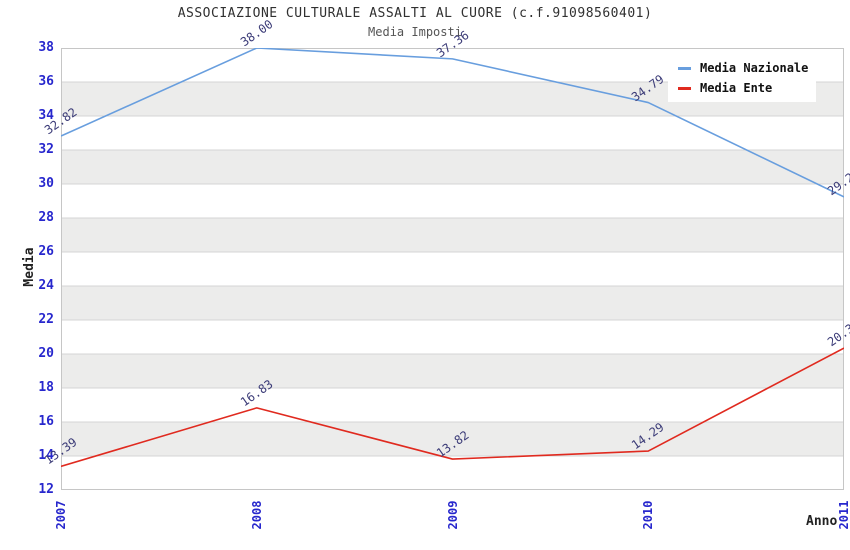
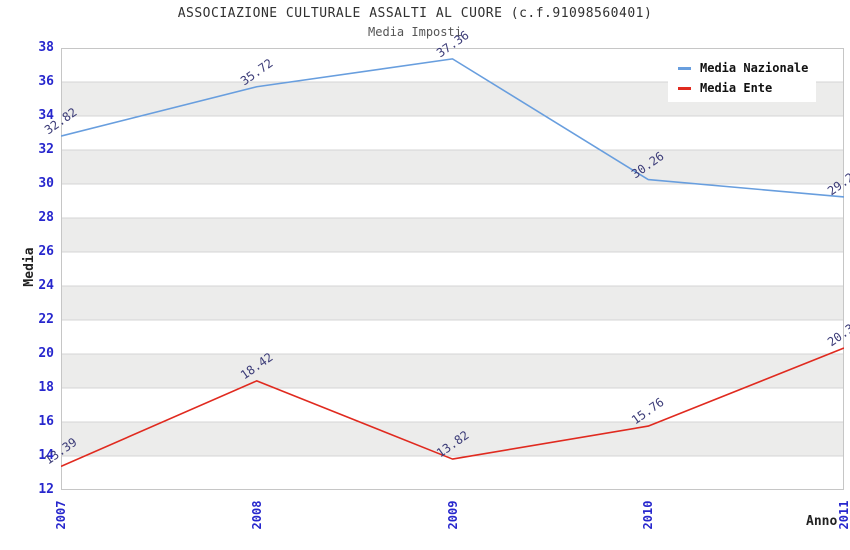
Media Nazionale/2008: 38.00 -> 35.72
Media Ente/2008: 16.83 -> 18.42
Media Nazionale/2010: 34.79 -> 30.26
Media Ente/2010: 14.29 -> 15.76
